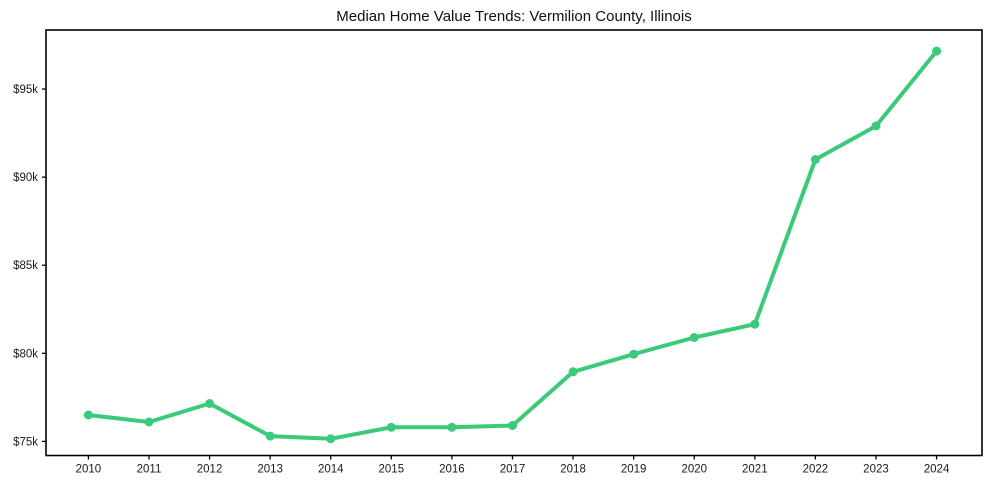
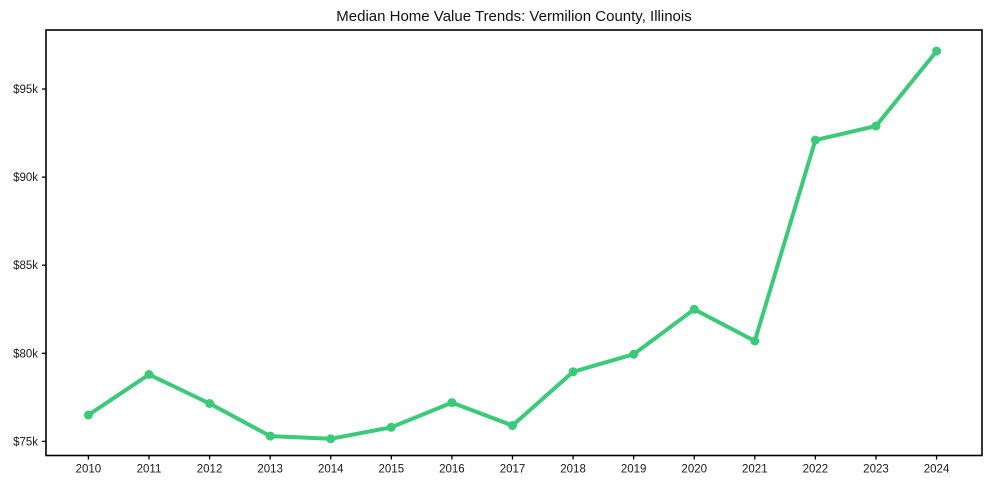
2011: $76.1k -> $78.8k
2016: $75.8k -> $77.2k
2020: $80.9k -> $82.5k
2021: $81.6k -> $80.7k
2022: $91.0k -> $92.1k
